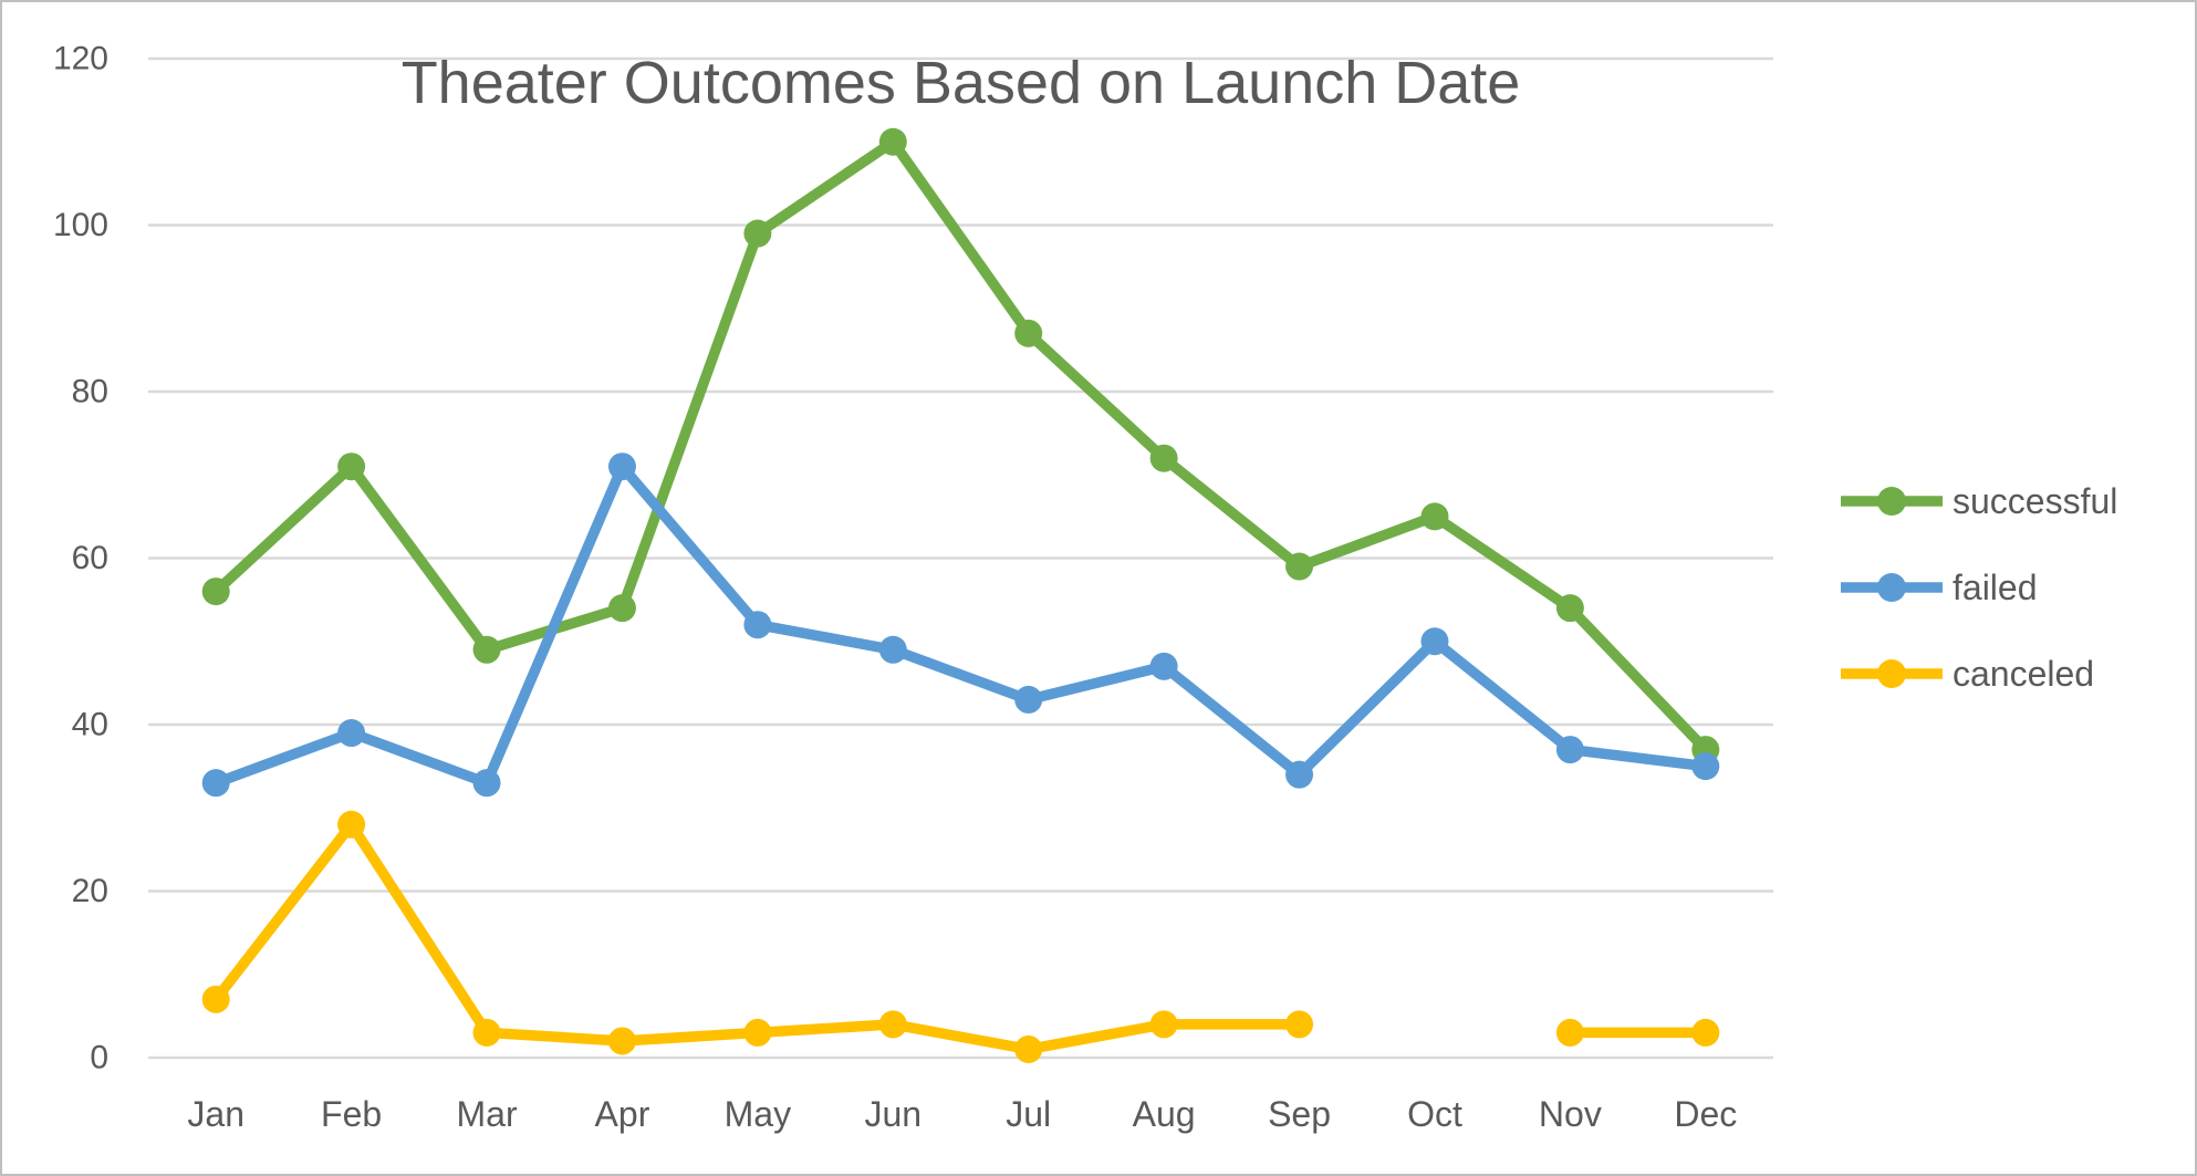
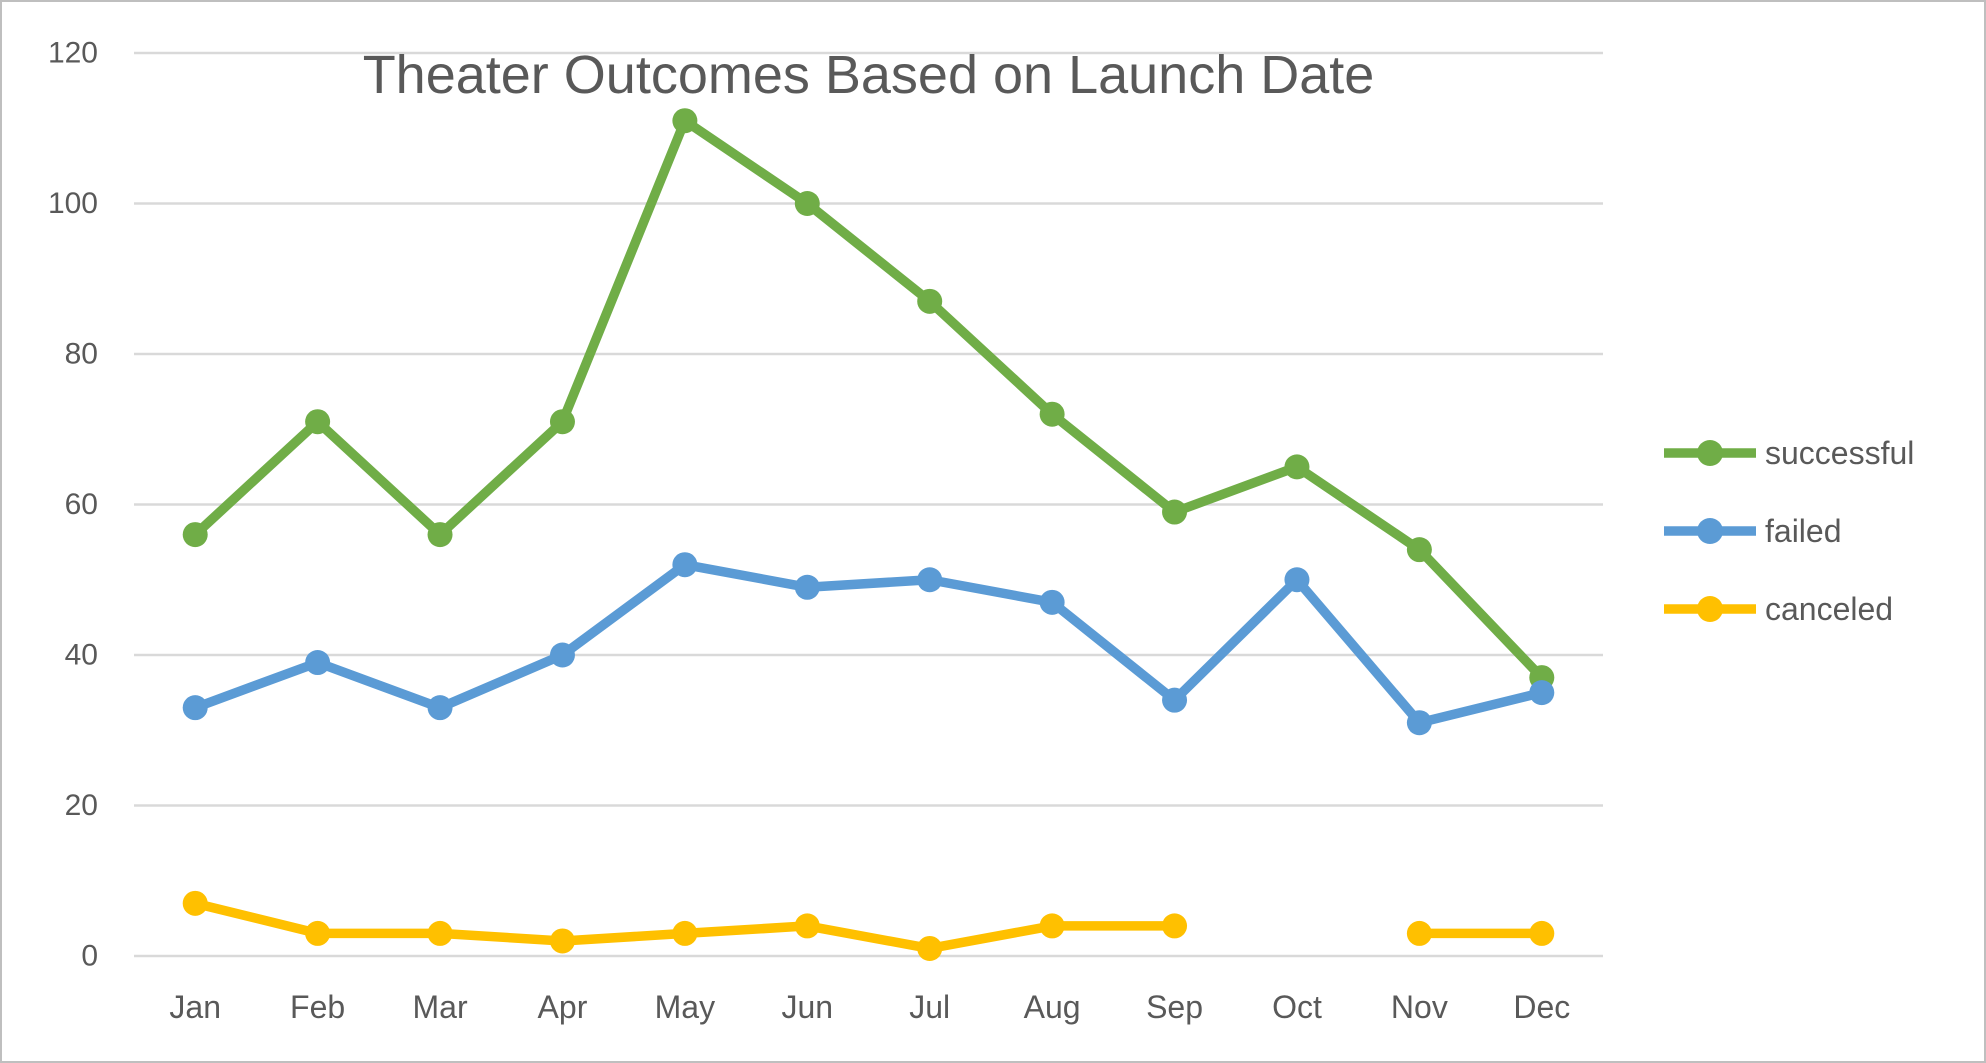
canceled/Feb: 28 -> 3
successful/Mar: 49 -> 56
successful/Apr: 54 -> 71
failed/Apr: 71 -> 40
successful/May: 99 -> 111
successful/Jun: 110 -> 100
failed/Jul: 43 -> 50
failed/Nov: 37 -> 31
